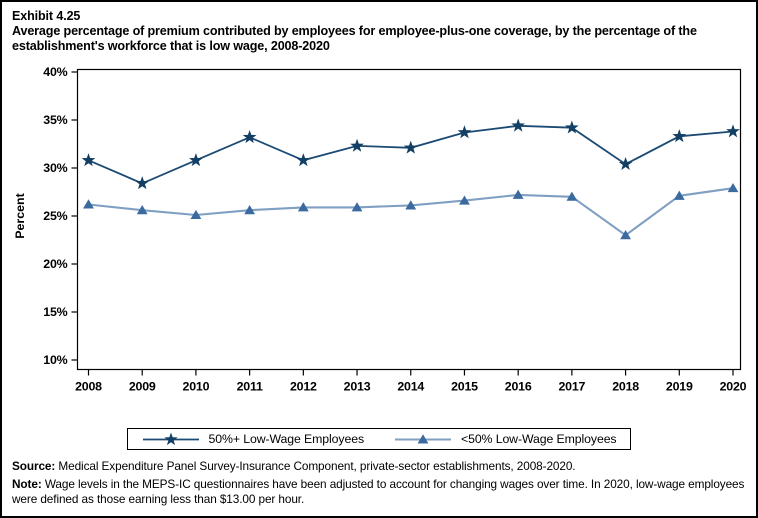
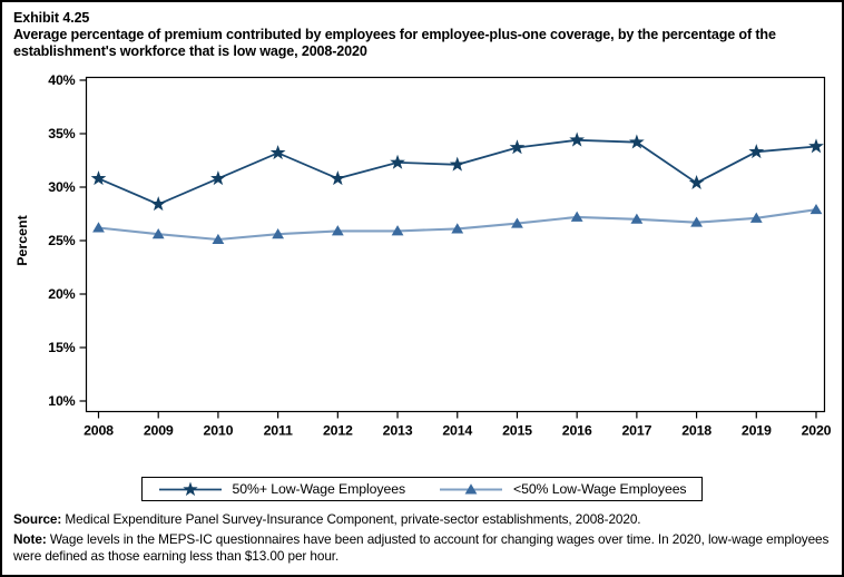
<50% Low-Wage Employees/2018: 23% -> 27%
